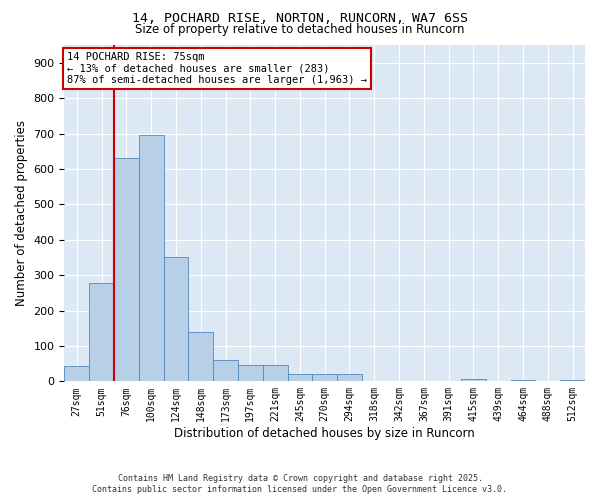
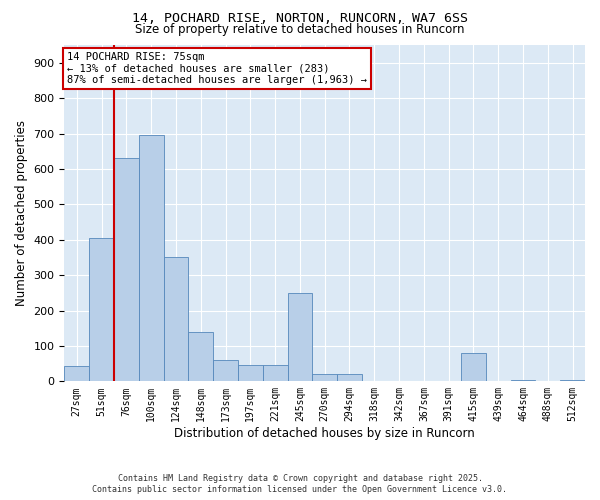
51sqm: 278 -> 405
245sqm: 20 -> 250
415sqm: 8 -> 80
